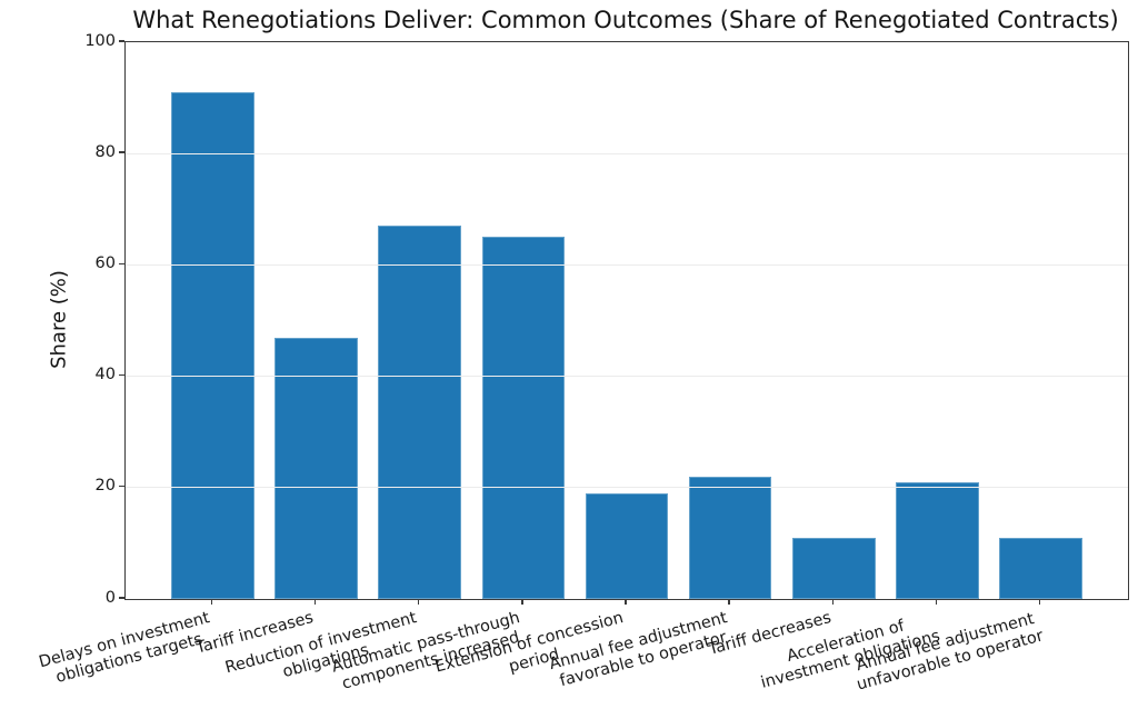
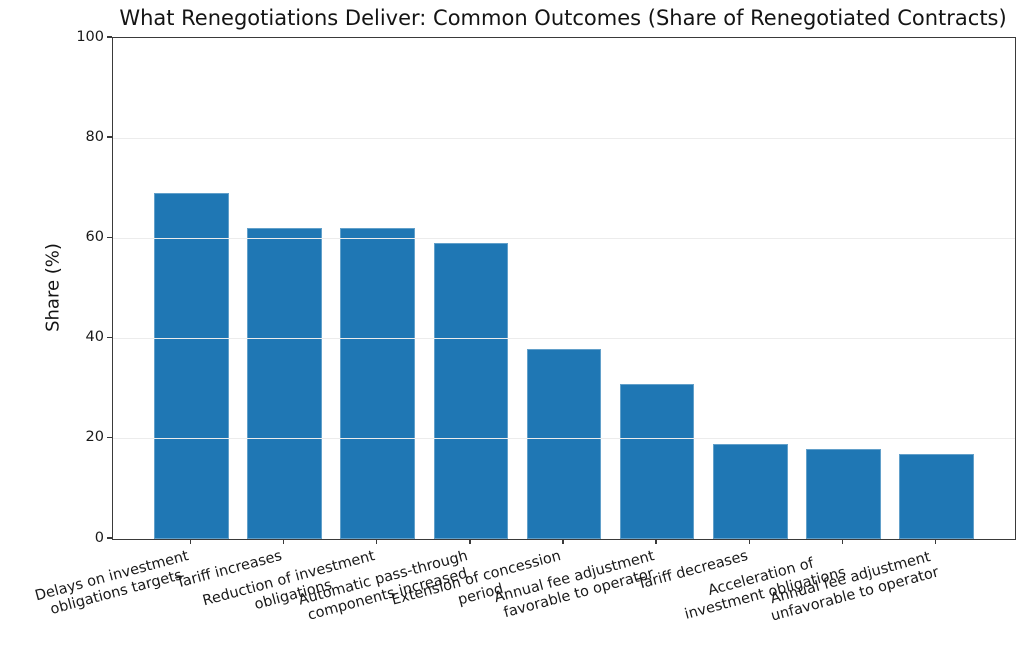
Delays on investment obligations targets: 91 -> 69
Tariff increases: 47 -> 62
Reduction of investment obligations: 67 -> 62
Automatic pass-through components increased: 65 -> 59
Extension of concession period: 19 -> 38
Annual fee adjustment favorable to operator: 22 -> 31
Tariff decreases: 11 -> 19
Acceleration of investment obligations: 21 -> 18
Annual fee adjustment unfavorable to operator: 11 -> 17
